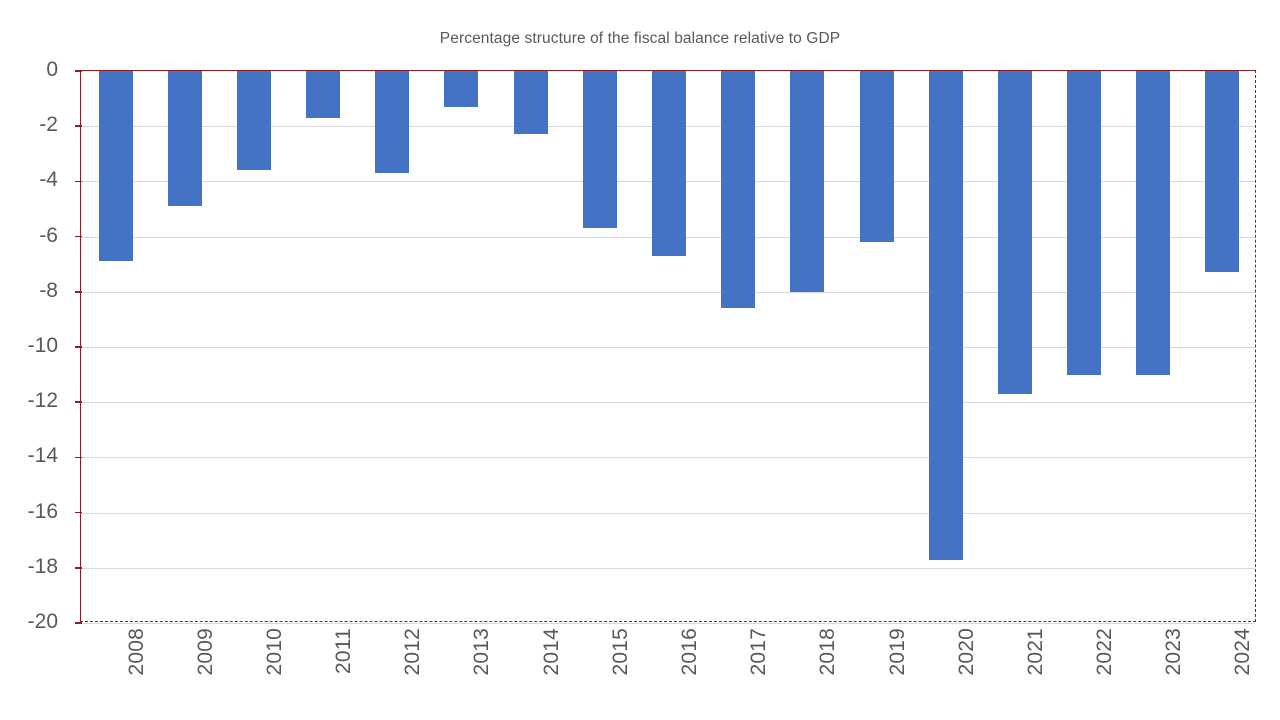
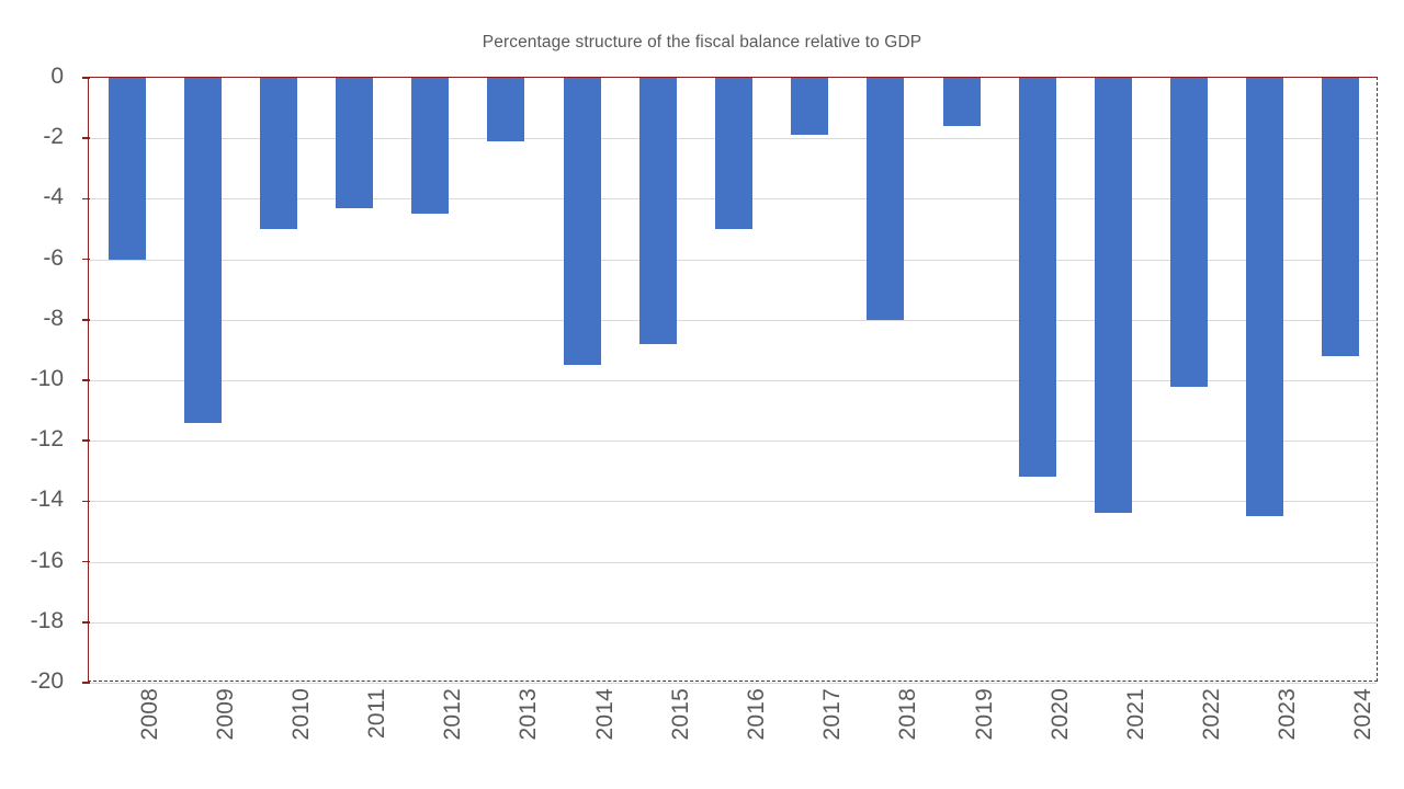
2008: -6.9 -> -6.0
2009: -4.9 -> -11.4
2010: -3.6 -> -5.0
2011: -1.7 -> -4.3
2012: -3.7 -> -4.5
2013: -1.3 -> -2.1
2014: -2.3 -> -9.5
2015: -5.7 -> -8.8
2016: -6.7 -> -5.0
2017: -8.6 -> -1.9
2019: -6.2 -> -1.6
2020: -17.7 -> -13.2
2021: -11.7 -> -14.4
2022: -11.0 -> -10.2
2023: -11.0 -> -14.5
2024: -7.3 -> -9.2
